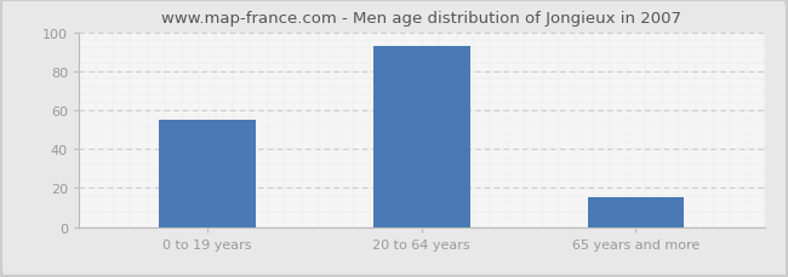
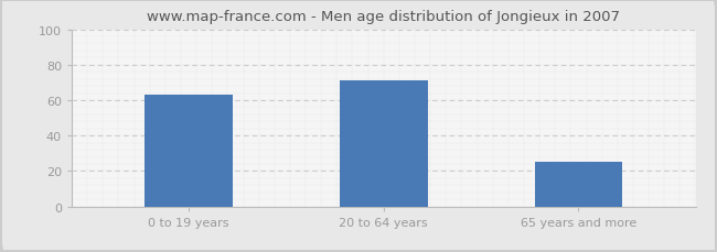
0 to 19 years: 55 -> 63
20 to 64 years: 93 -> 71
65 years and more: 15 -> 25
